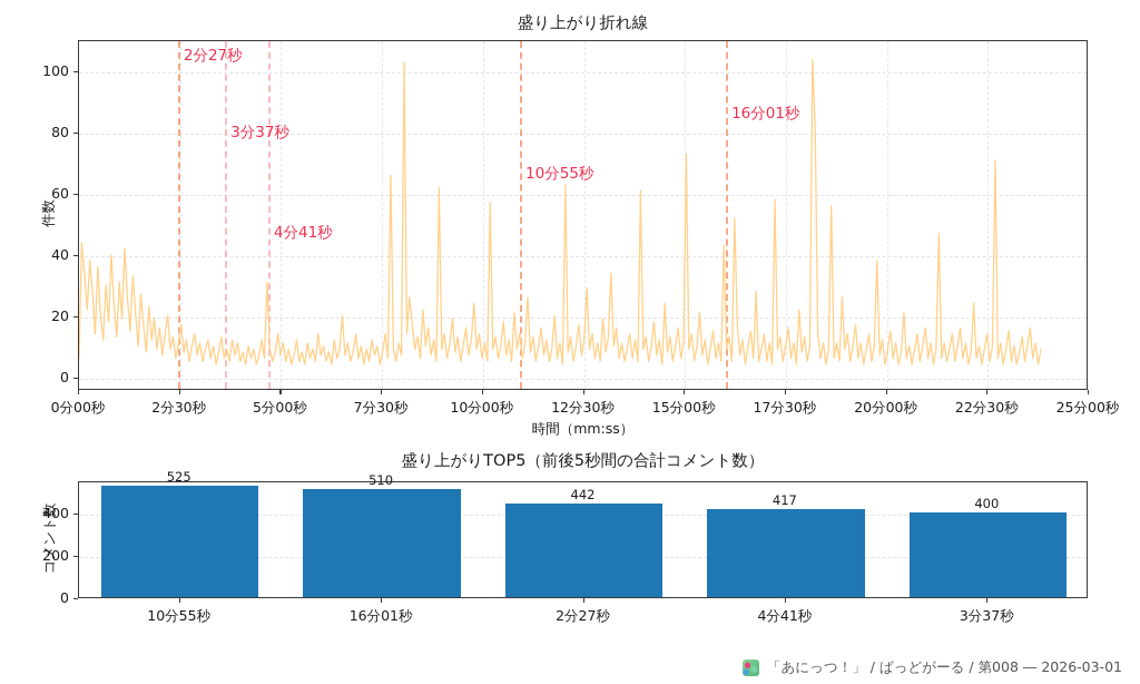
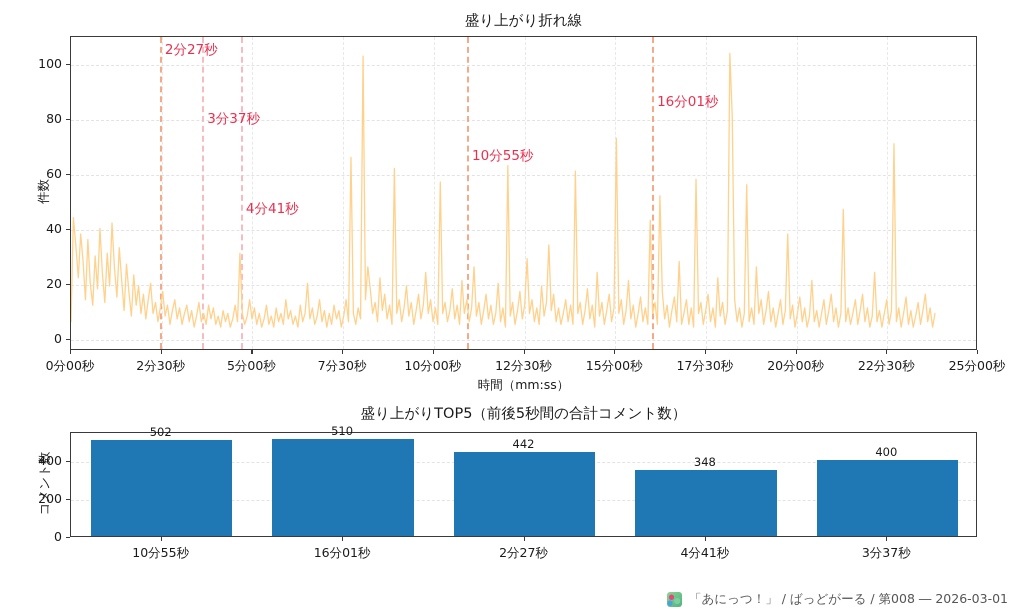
盛り上がりTOP5（前後5秒間の合計コメント数）/10分55秒: 525 -> 502
盛り上がりTOP5（前後5秒間の合計コメント数）/4分41秒: 417 -> 348
